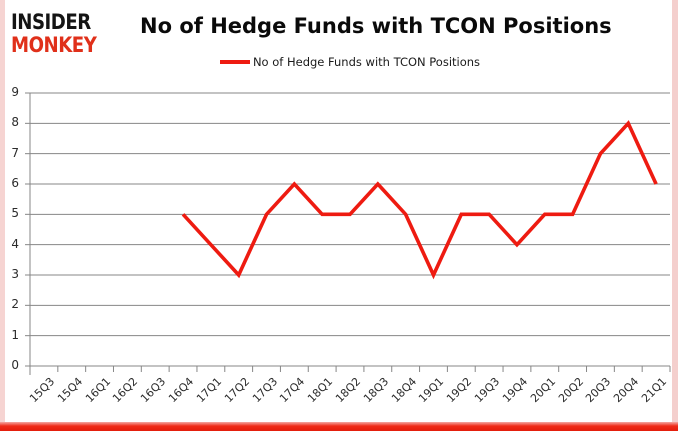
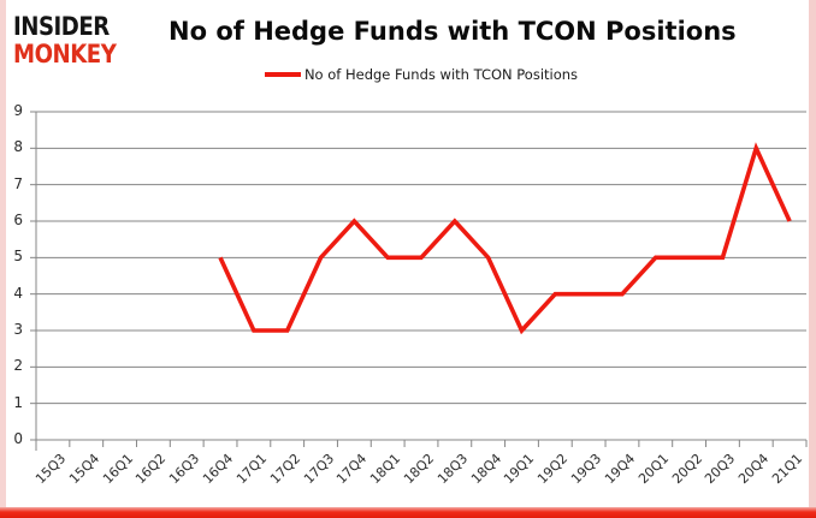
17Q1: 4 -> 3
19Q2: 5 -> 4
19Q3: 5 -> 4
20Q3: 7 -> 5
